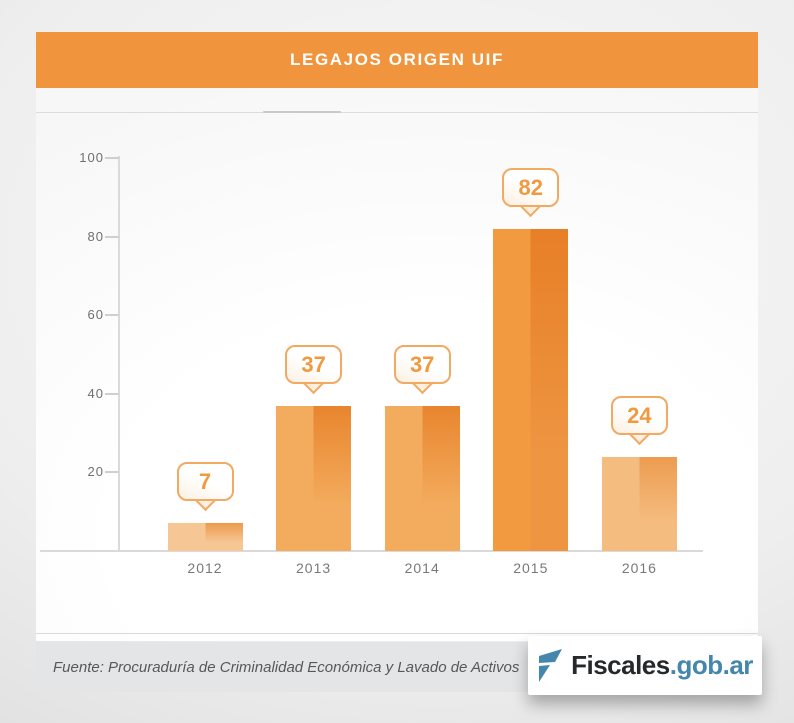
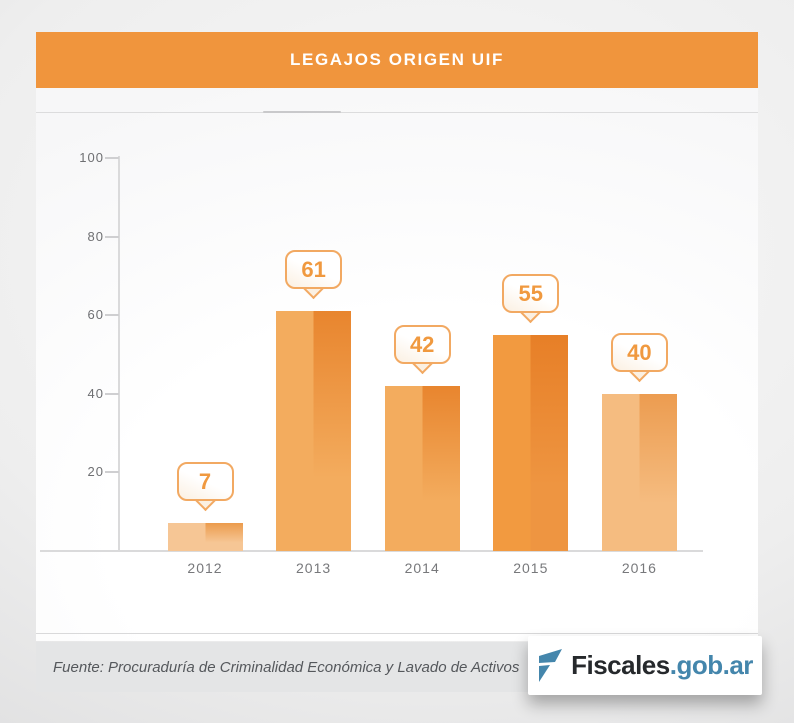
2013: 37 -> 61
2014: 37 -> 42
2015: 82 -> 55
2016: 24 -> 40
